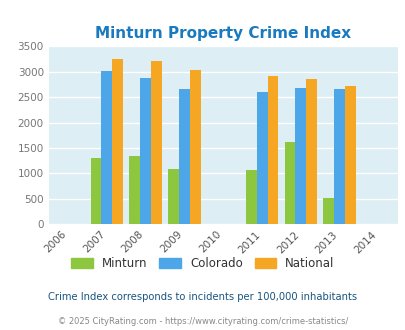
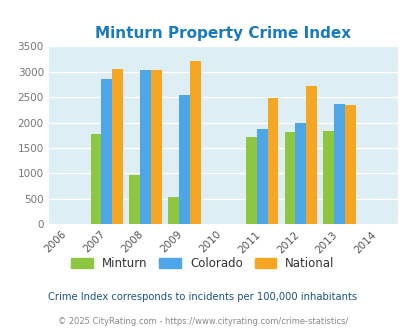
Minturn/2007: 1300 -> 1780
Colorado/2007: 3020 -> 2860
National/2007: 3250 -> 3060
Minturn/2008: 1350 -> 980
Colorado/2008: 2870 -> 3040
National/2008: 3210 -> 3040
Minturn/2009: 1090 -> 540
Colorado/2009: 2660 -> 2540
National/2009: 3040 -> 3200
Minturn/2011: 1060 -> 1720
Colorado/2011: 2610 -> 1880
National/2011: 2910 -> 2480
Minturn/2012: 1620 -> 1820
Colorado/2012: 2680 -> 2000
National/2012: 2860 -> 2720
Minturn/2013: 510 -> 1840
Colorado/2013: 2660 -> 2360
National/2013: 2720 -> 2340
